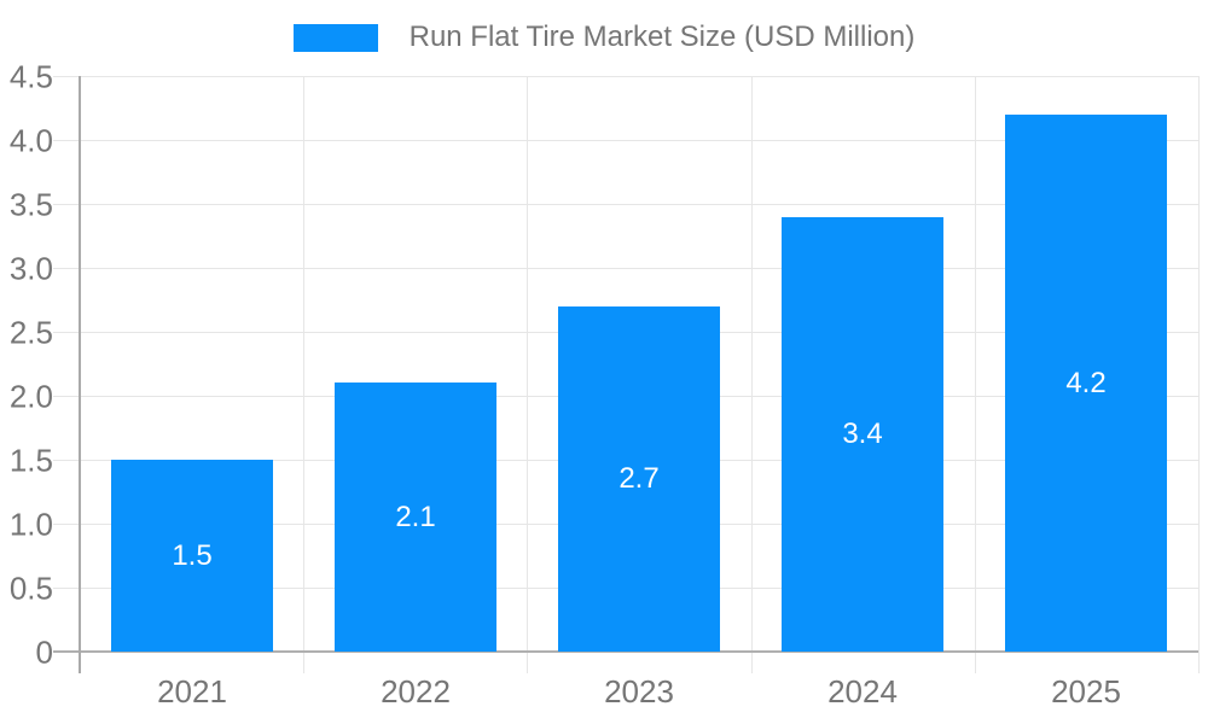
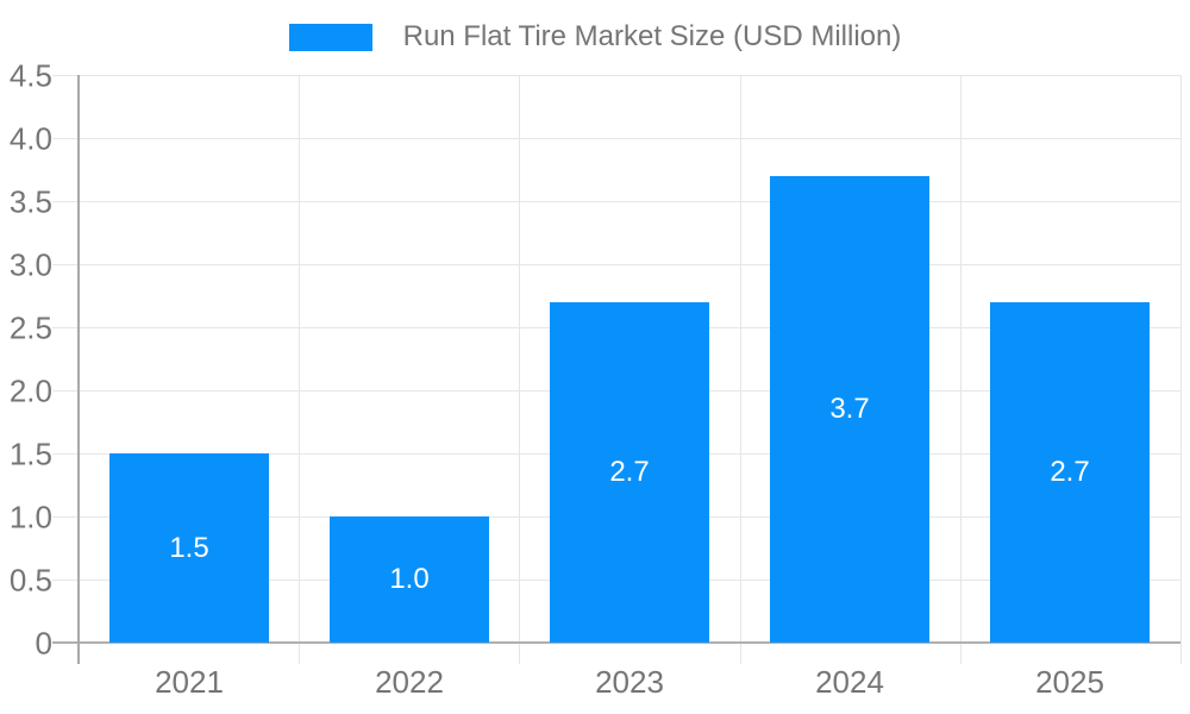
2022: 2.1 -> 1.0
2024: 3.4 -> 3.7
2025: 4.2 -> 2.7
